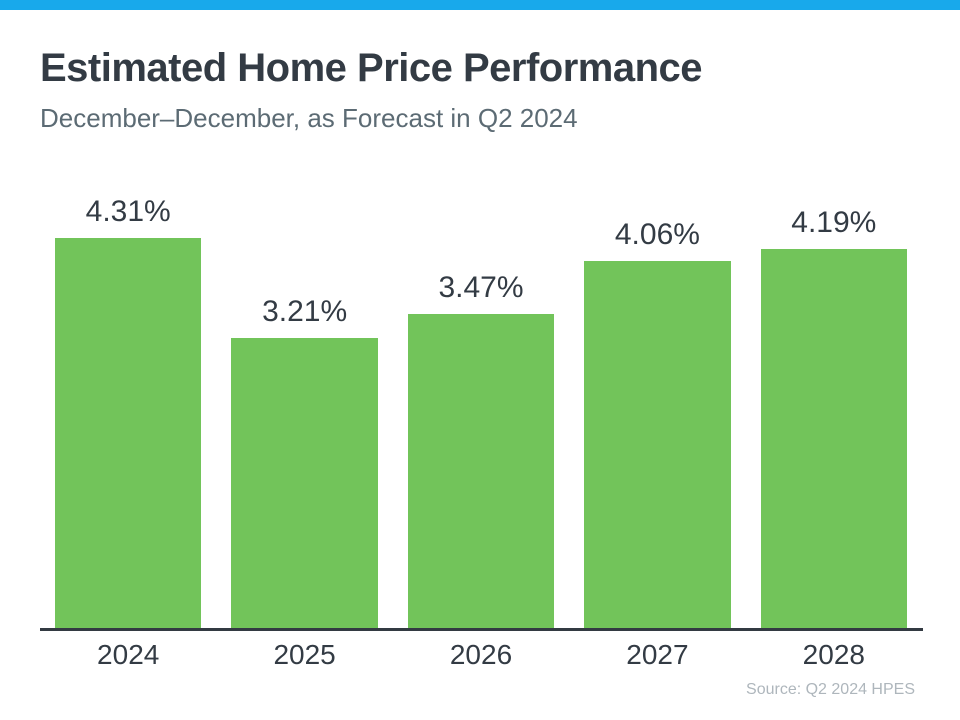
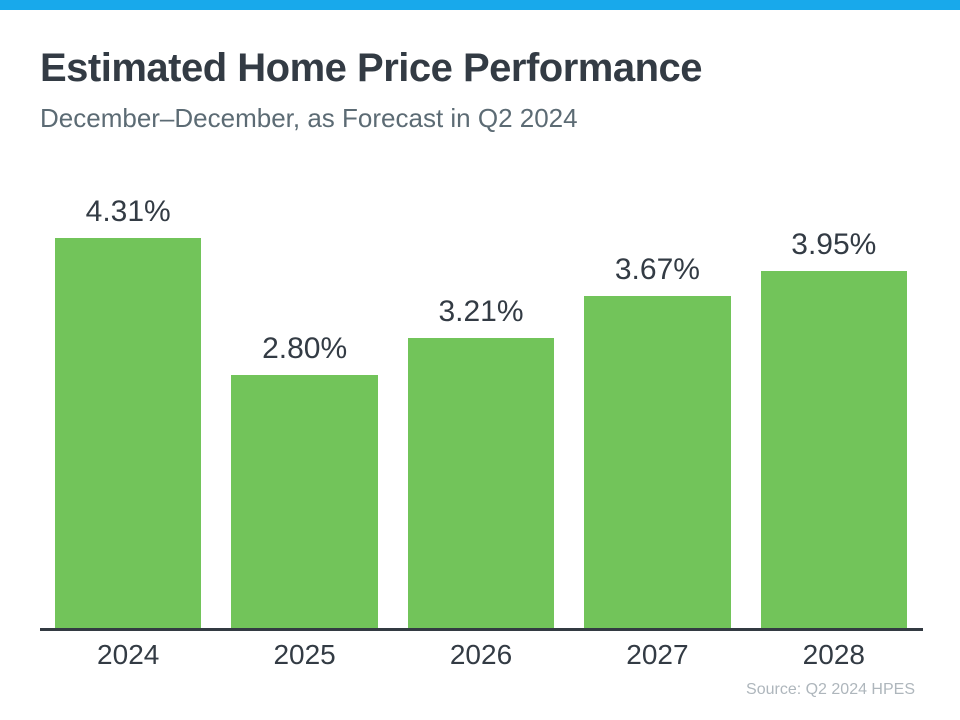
2025: 3.21% -> 2.80%
2026: 3.47% -> 3.21%
2027: 4.06% -> 3.67%
2028: 4.19% -> 3.95%
